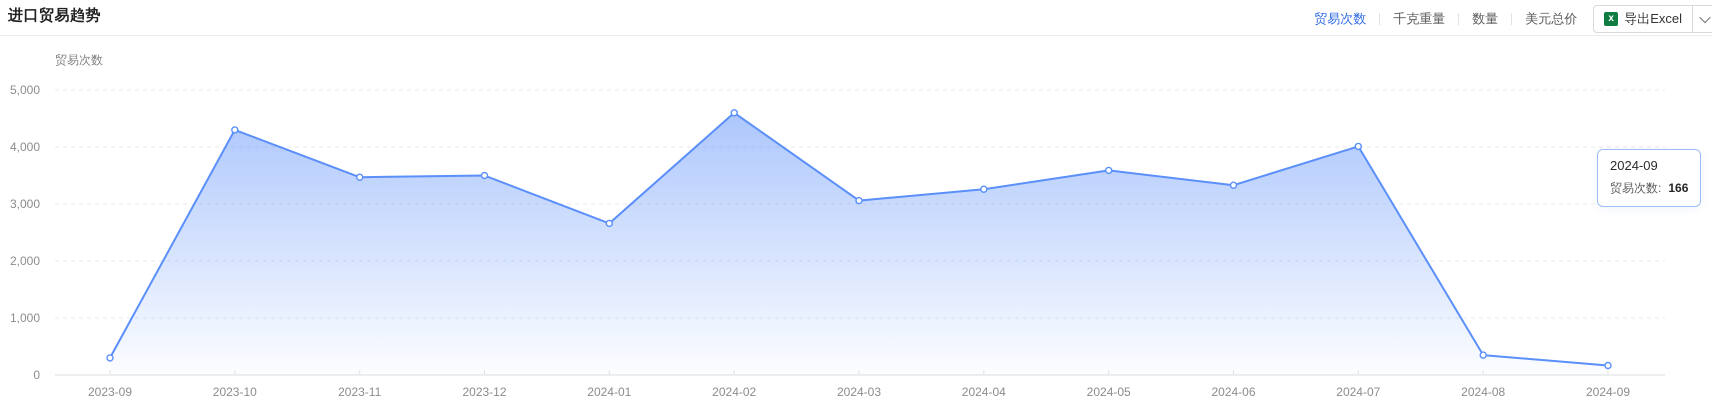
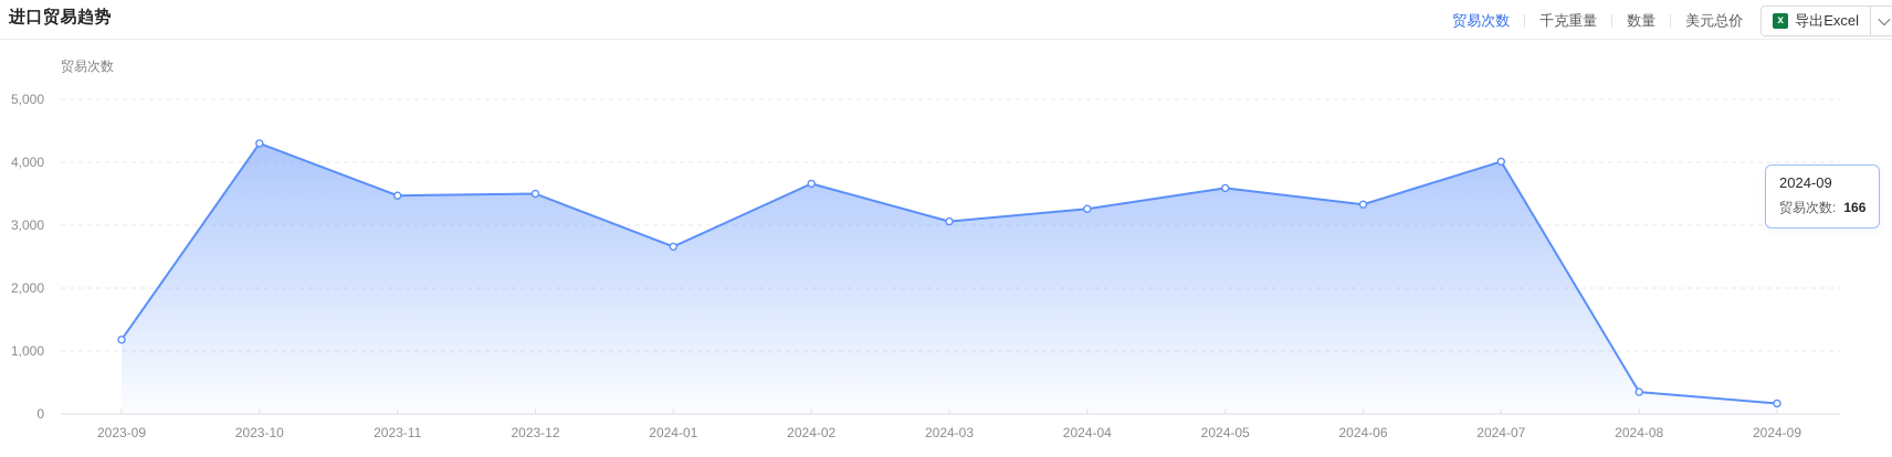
2023-09: 300 -> 1200
2024-02: 4600 -> 3700
